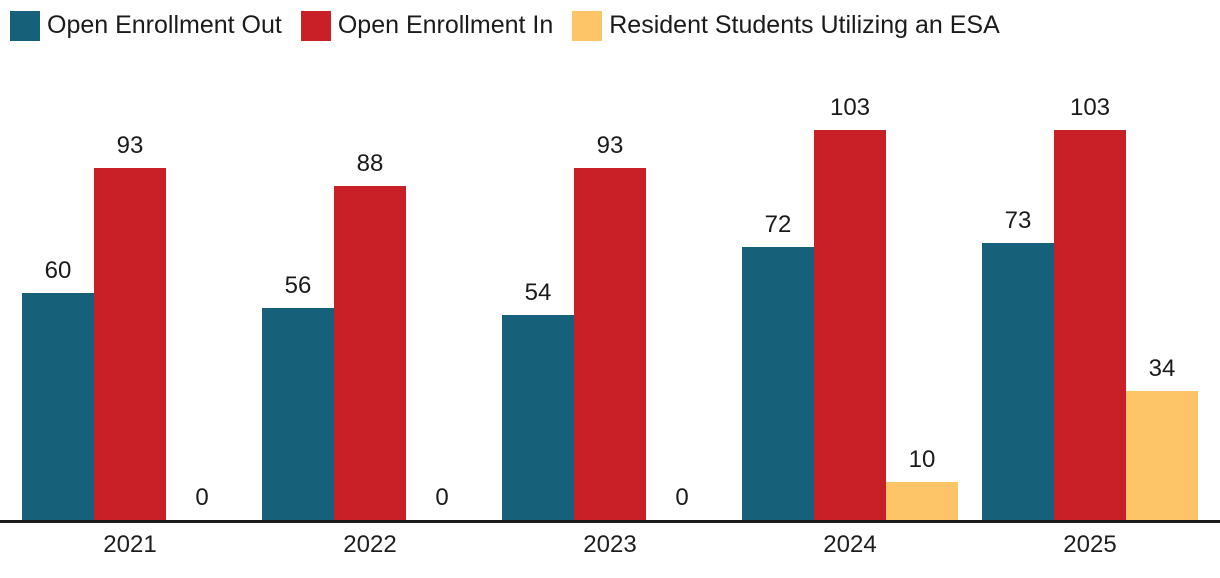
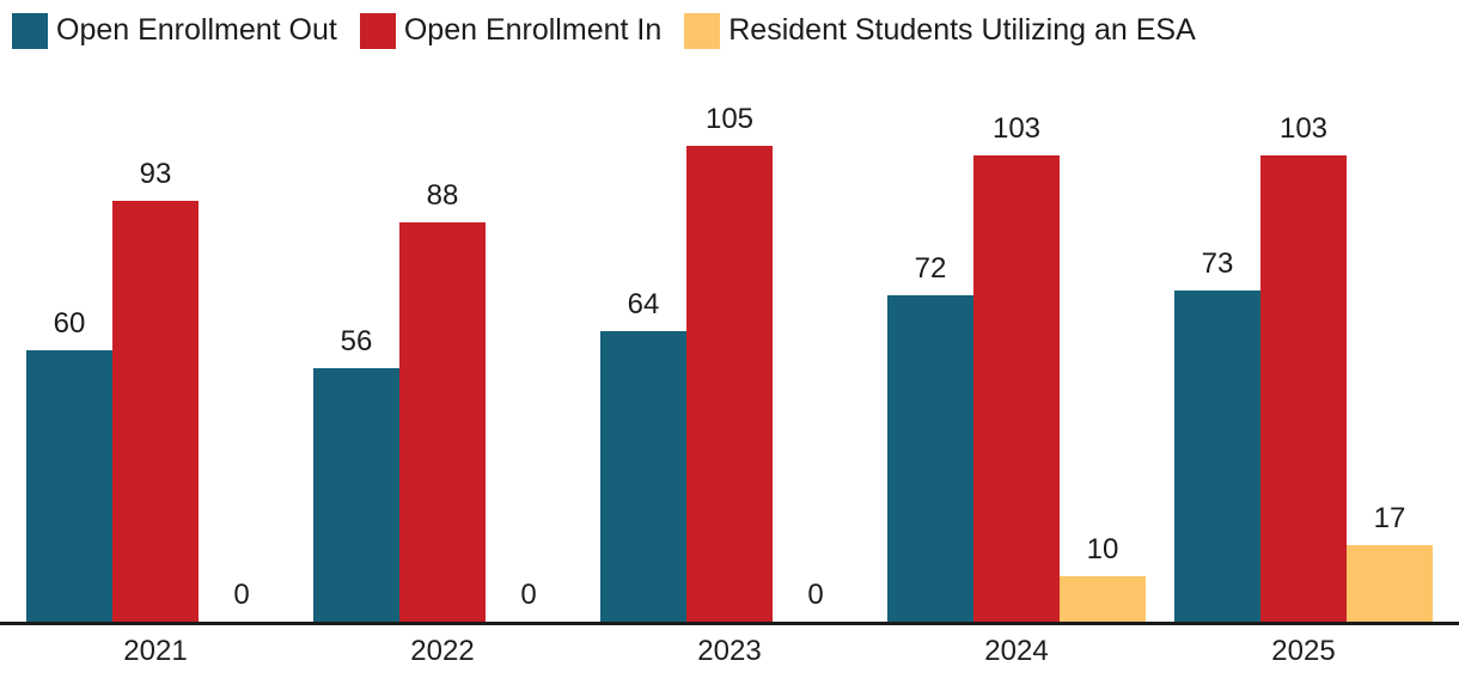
Open Enrollment Out/2023: 54 -> 64
Open Enrollment In/2023: 93 -> 105
Resident Students Utilizing an ESA/2025: 34 -> 17
